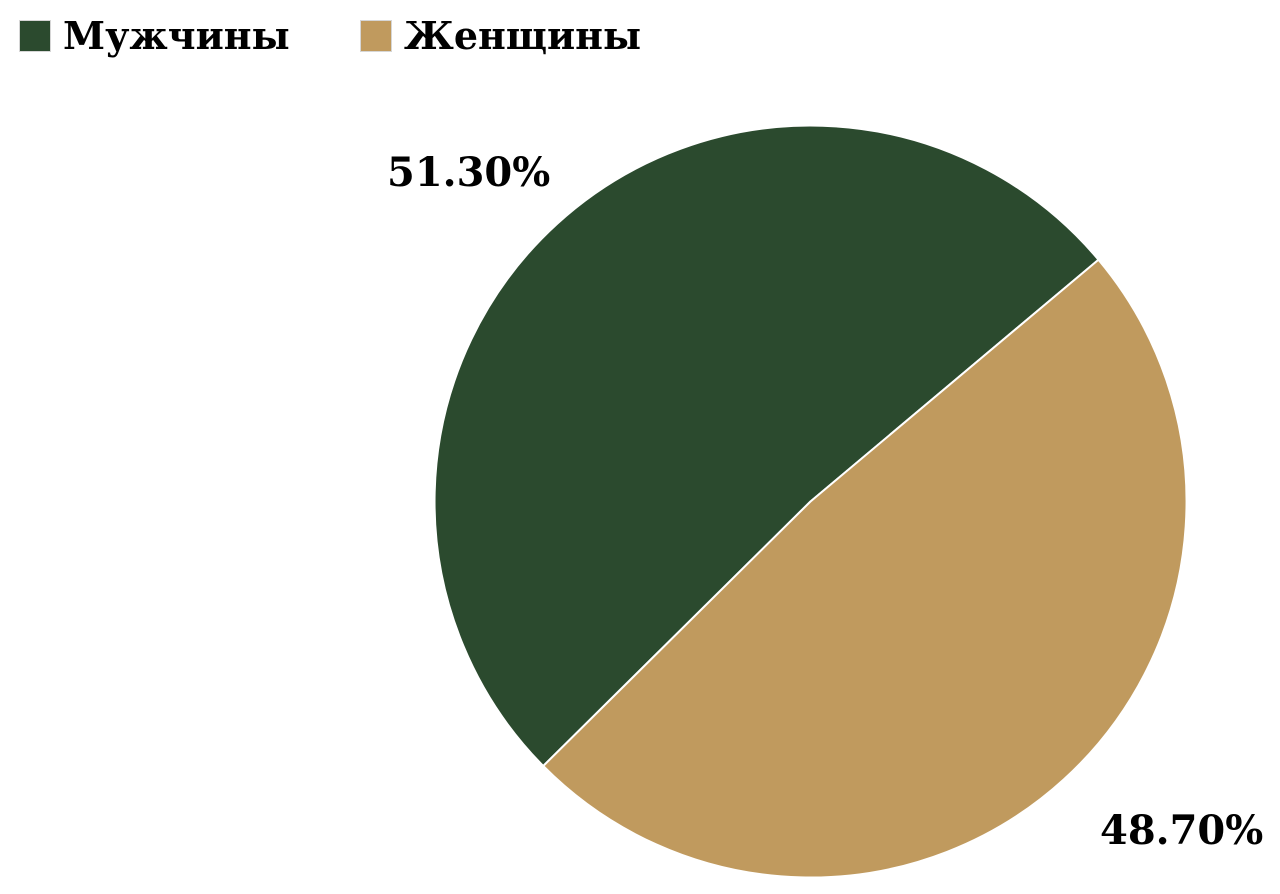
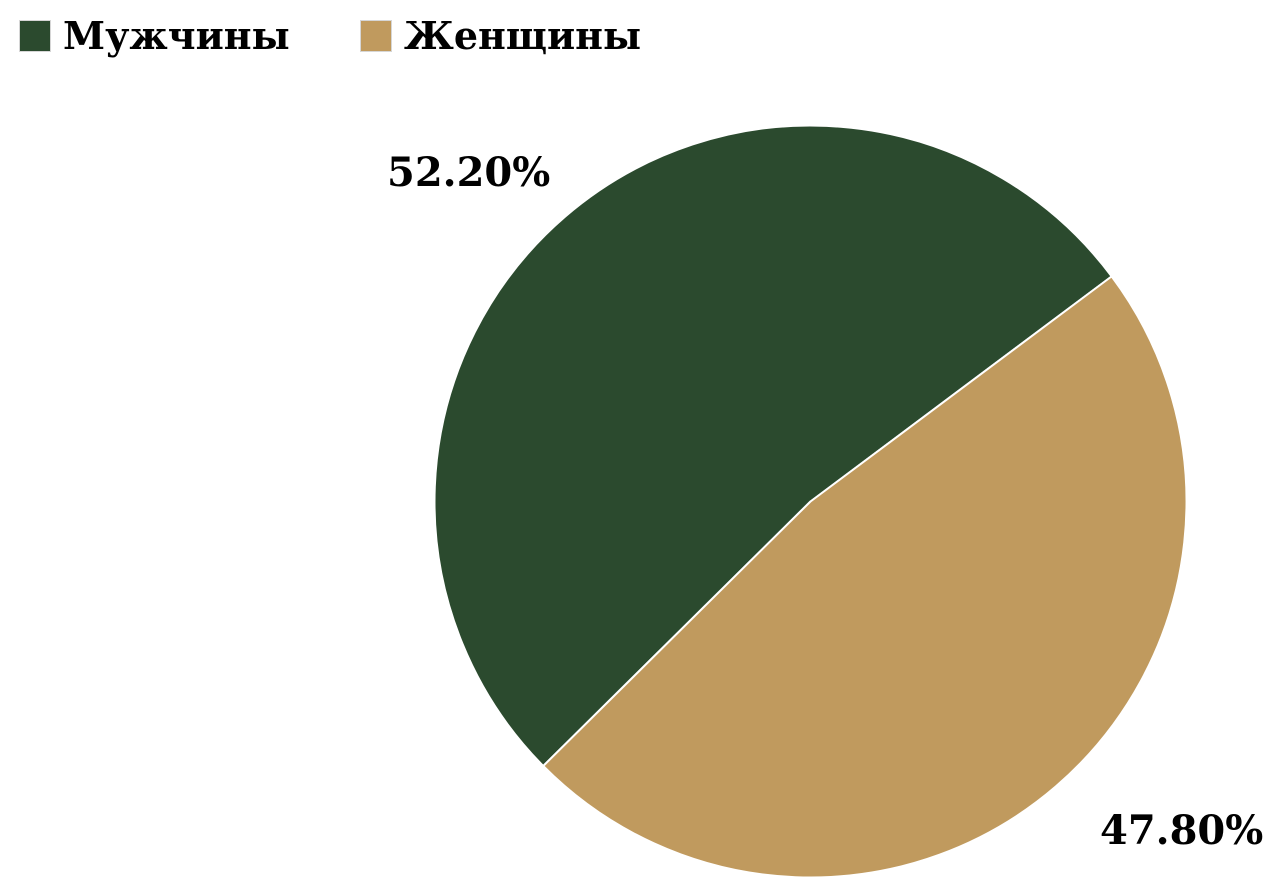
Мужчины: 51.30% -> 52.20%
Женщины: 48.70% -> 47.80%
